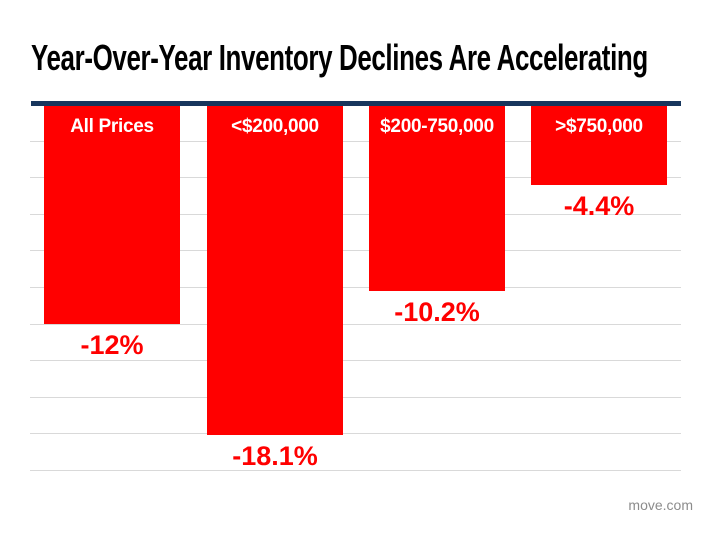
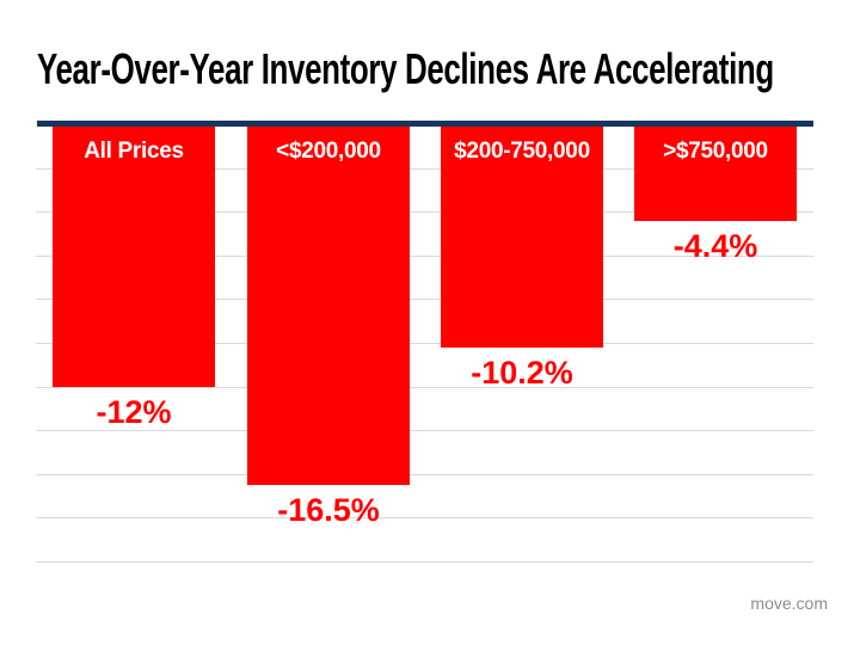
<$200,000: -18.1% -> -16.5%
